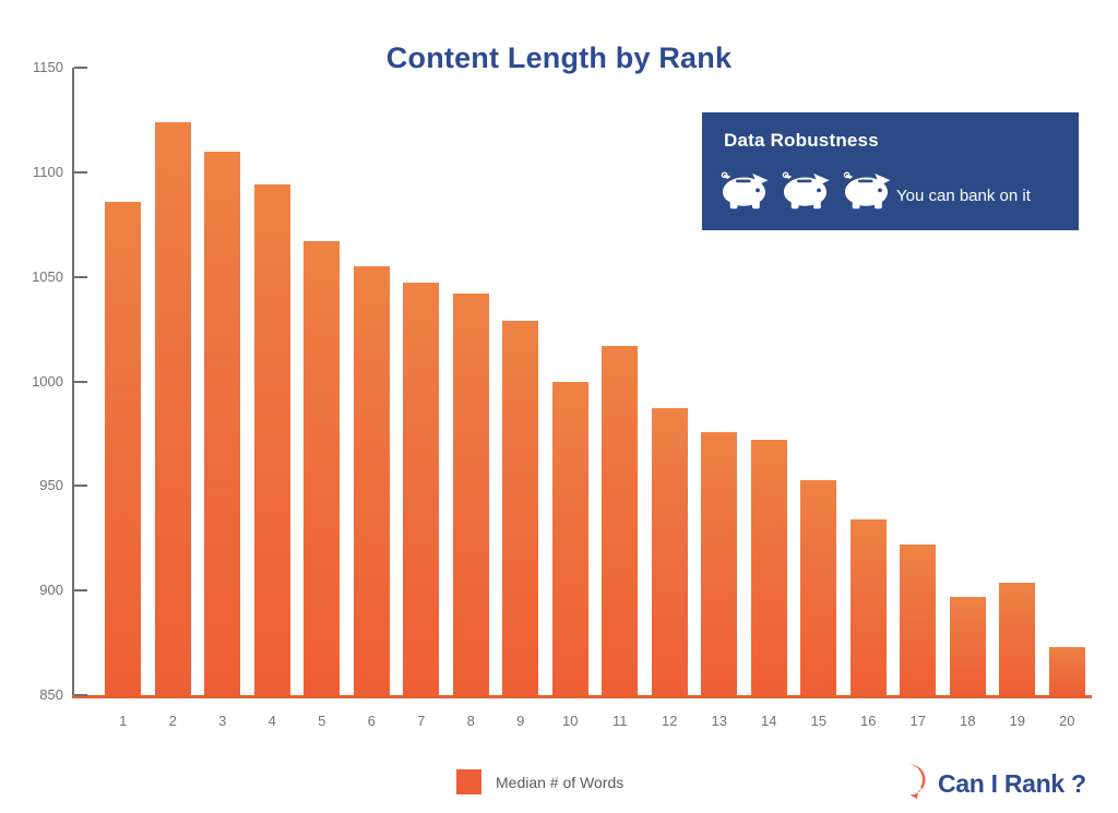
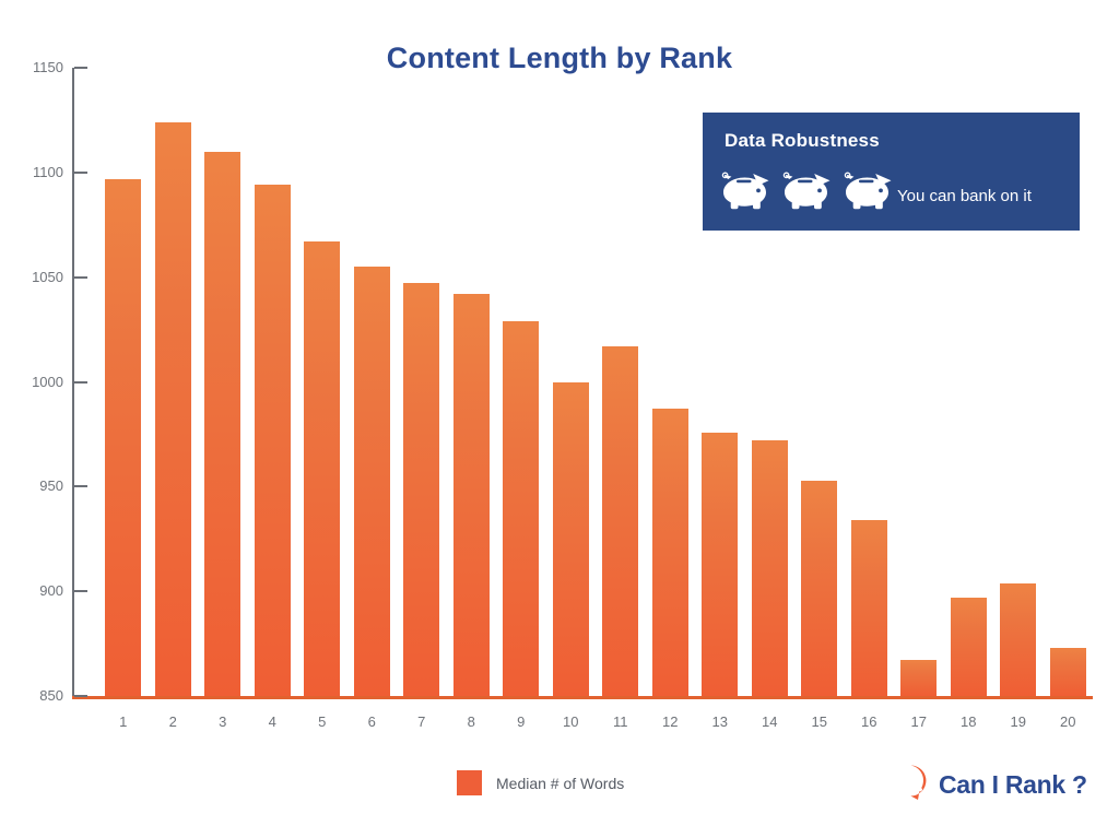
1: 1086 -> 1097
17: 922 -> 867
